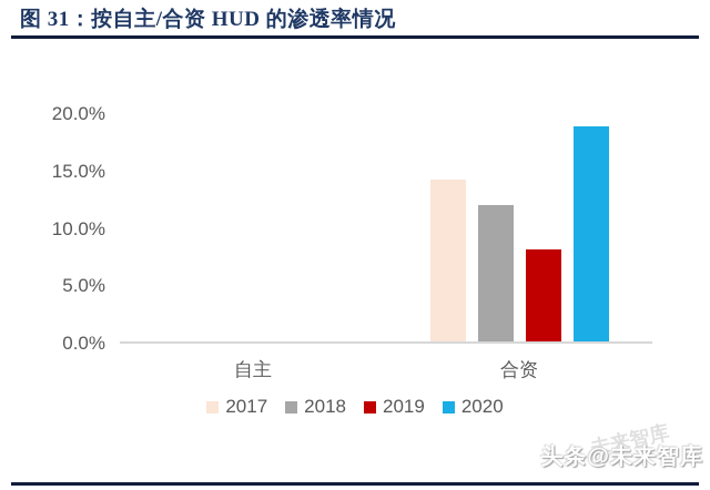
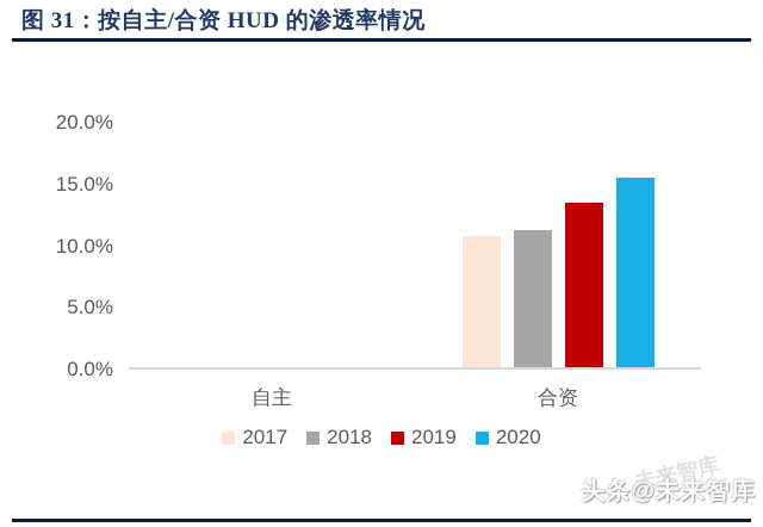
2017/合资: 14.1% -> 10.6%
2018/合资: 11.9% -> 11.1%
2019/合资: 8.0% -> 13.3%
2020/合资: 18.7% -> 15.4%
